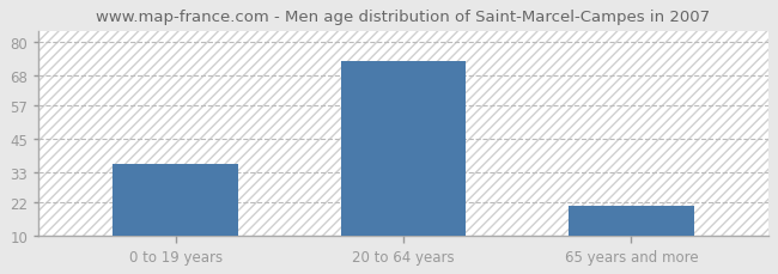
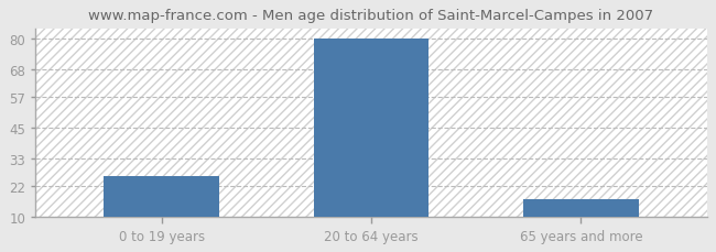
0 to 19 years: 36 -> 26
20 to 64 years: 73 -> 80
65 years and more: 21 -> 17
